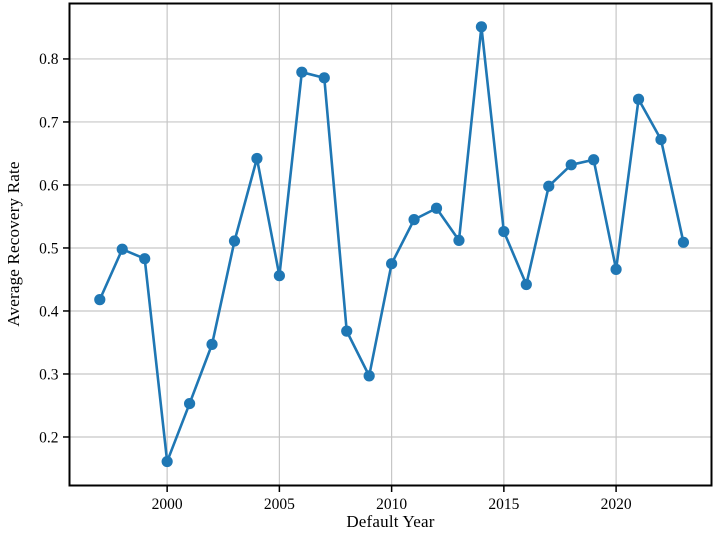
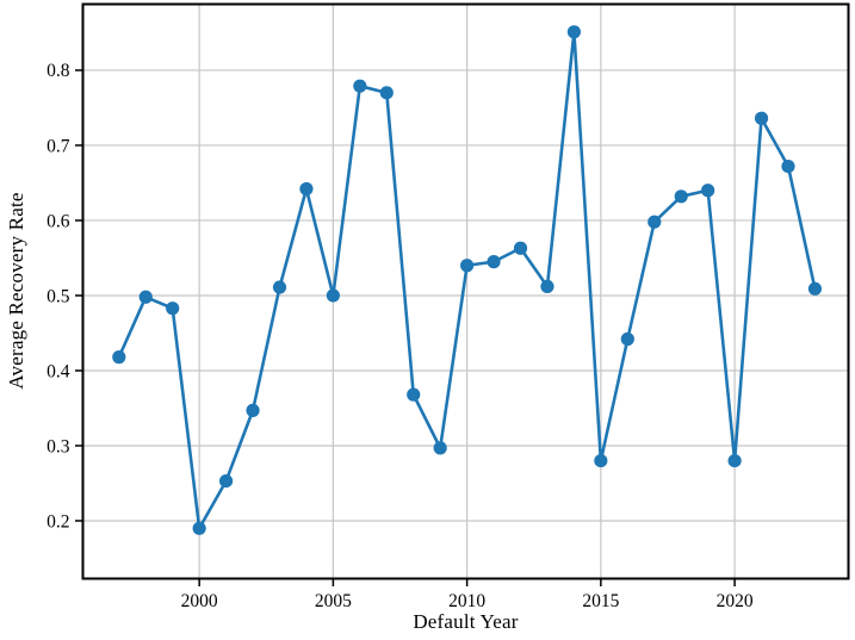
2000: 0.16 -> 0.19
2005: 0.46 -> 0.50
2010: 0.47 -> 0.54
2015: 0.53 -> 0.28
2020: 0.47 -> 0.28
